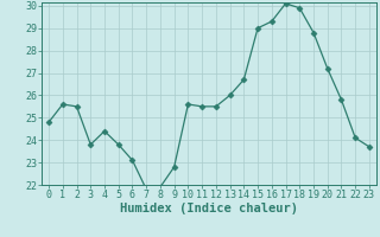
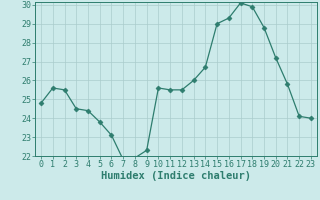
3: 23.8 -> 24.5
9: 22.8 -> 22.3
23: 23.7 -> 24.0
